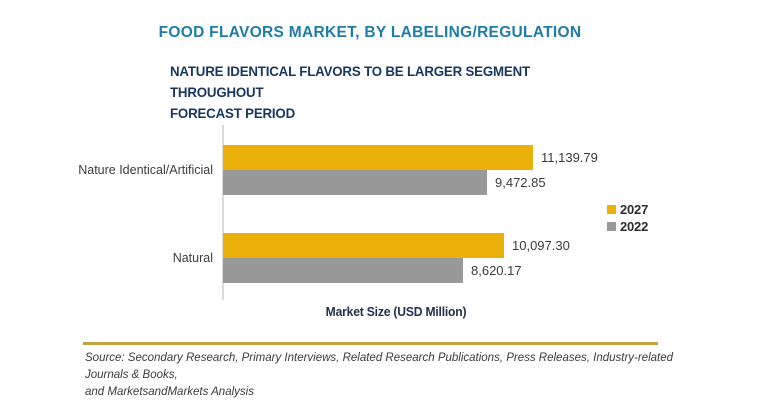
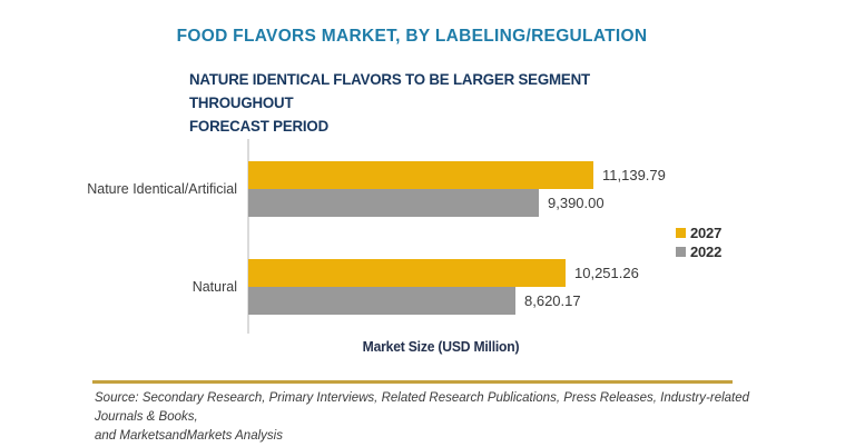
2022/Nature Identical/Artificial: 9,472.85 -> 9,390.00
2027/Natural: 10,097.30 -> 10,251.26
